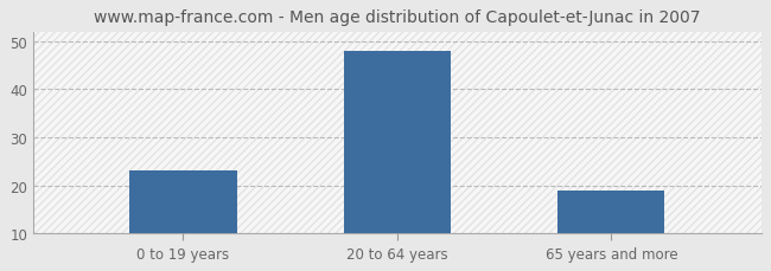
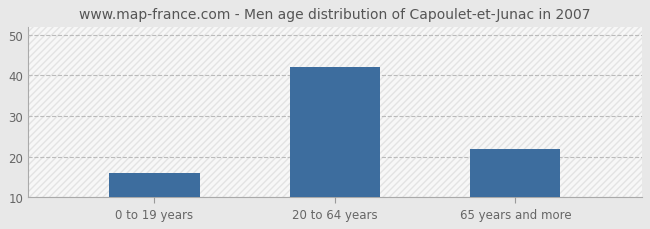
0 to 19 years: 23 -> 16
20 to 64 years: 48 -> 42
65 years and more: 19 -> 22
